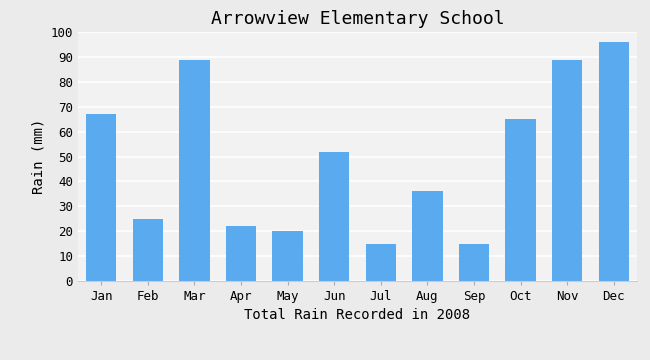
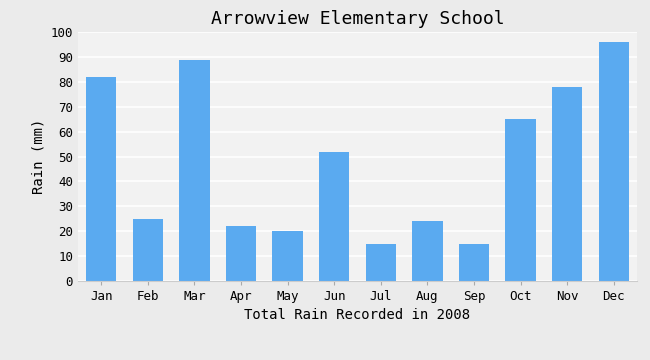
Jan: 67 -> 82
Aug: 36 -> 24
Nov: 89 -> 78
